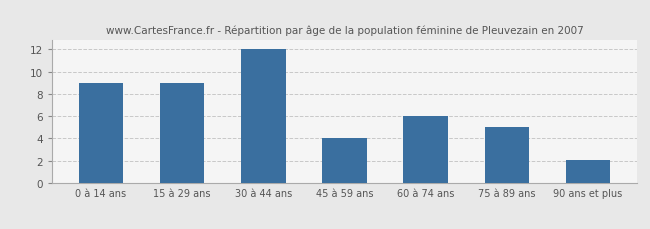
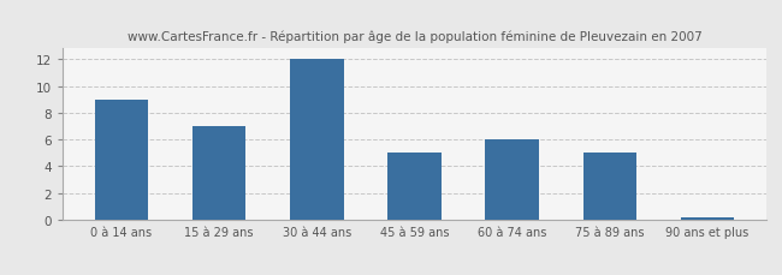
15 à 29 ans: 9.0 -> 7.0
45 à 59 ans: 4.0 -> 5.0
90 ans et plus: 2.1 -> 0.1
